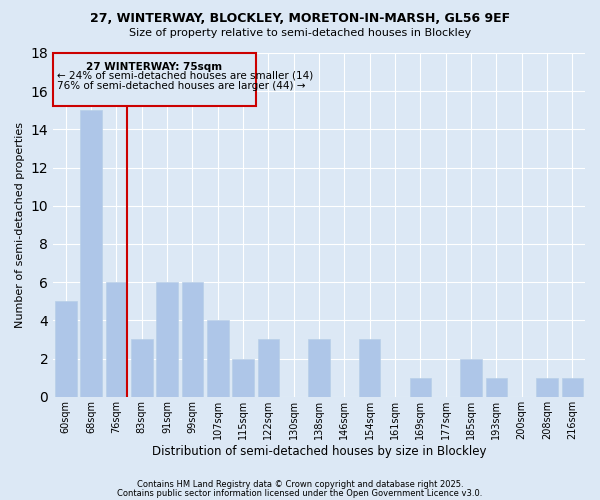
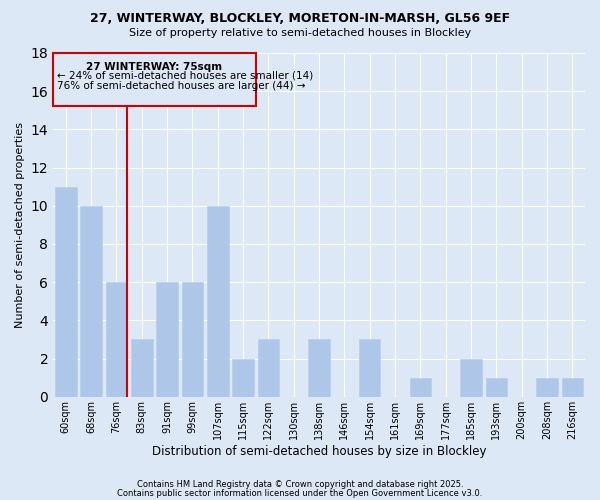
60sqm: 5 -> 11
68sqm: 15 -> 10
107sqm: 4 -> 10
